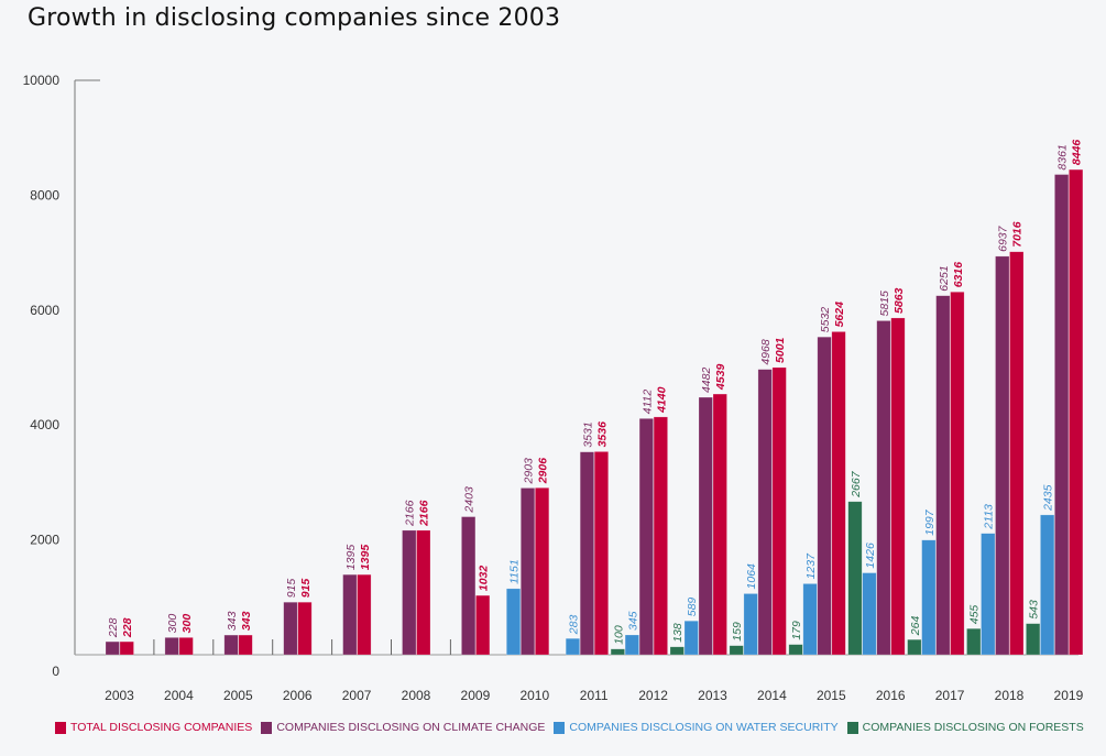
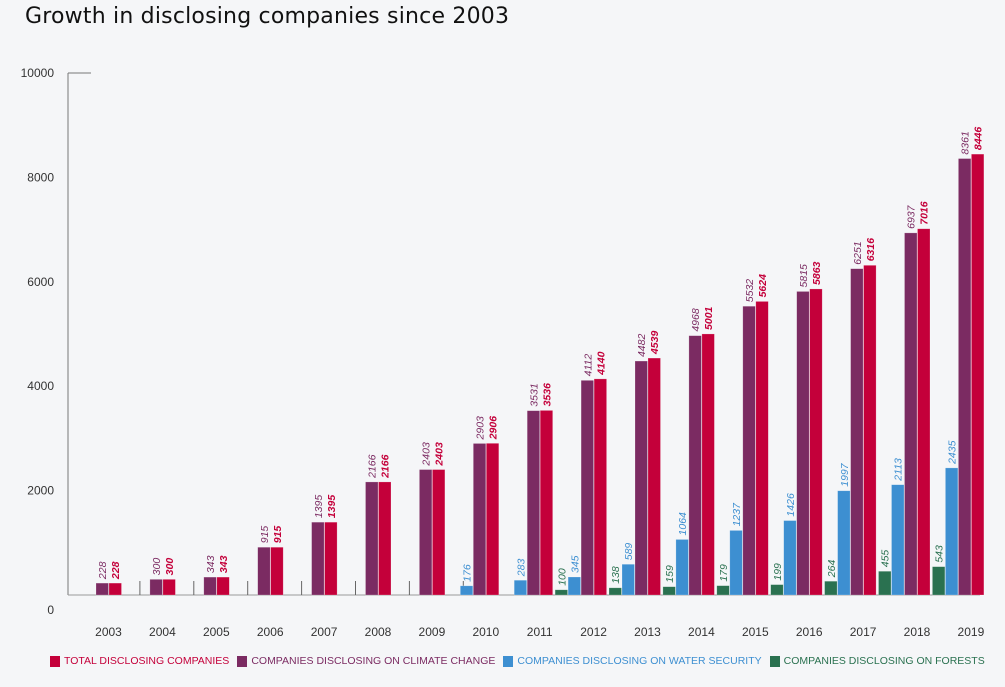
TOTAL DISCLOSING COMPANIES/2009: 1032 -> 2403
COMPANIES DISCLOSING ON WATER SECURITY/2010: 1151 -> 176
COMPANIES DISCLOSING ON FORESTS/2016: 2667 -> 199
